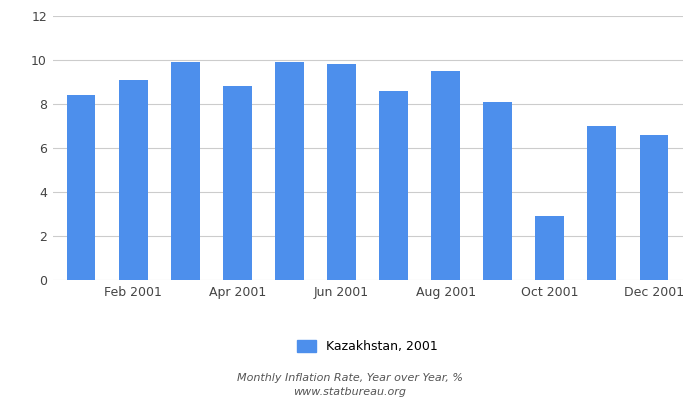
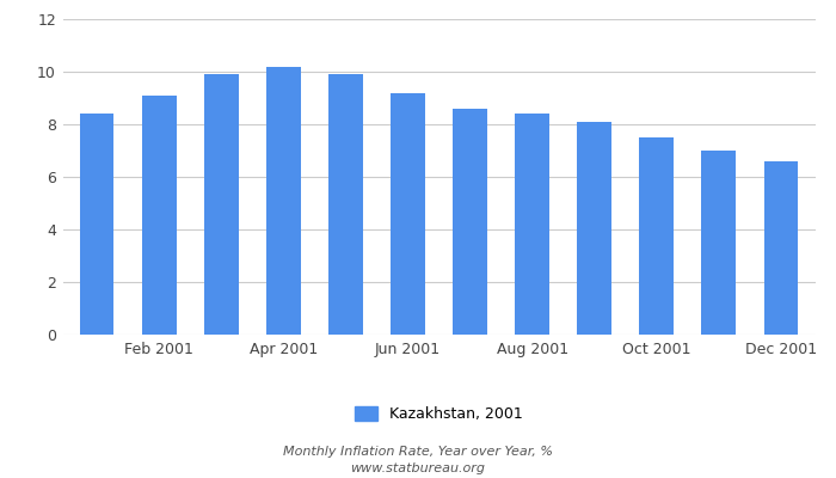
Apr 2001: 8.8 -> 10.2
Jun 2001: 9.8 -> 9.2
Aug 2001: 9.5 -> 8.4
Oct 2001: 2.9 -> 7.5
